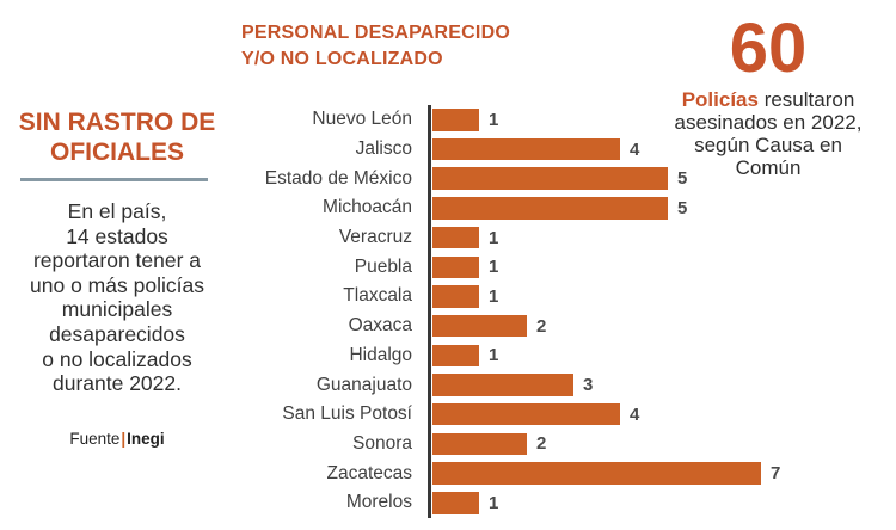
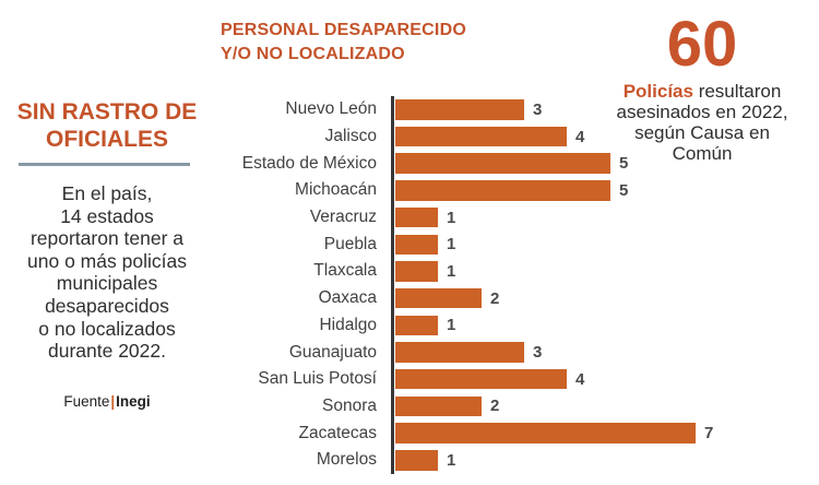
Nuevo León: 1 -> 3
